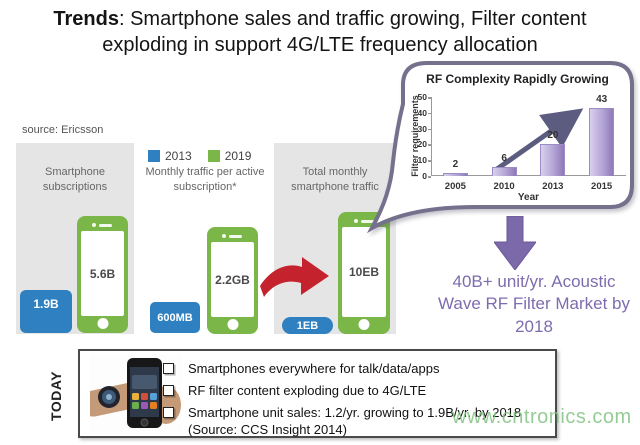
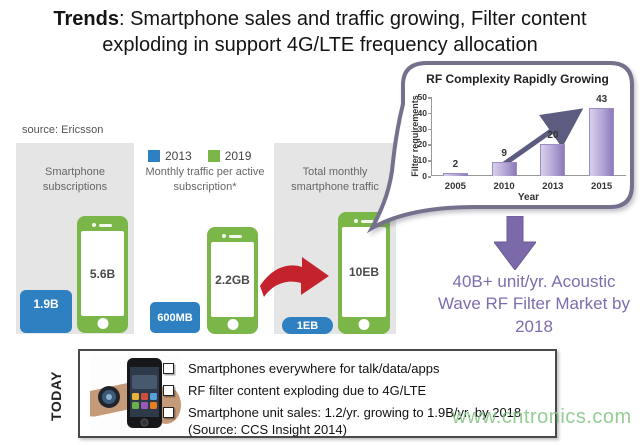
2010: 6 -> 9
